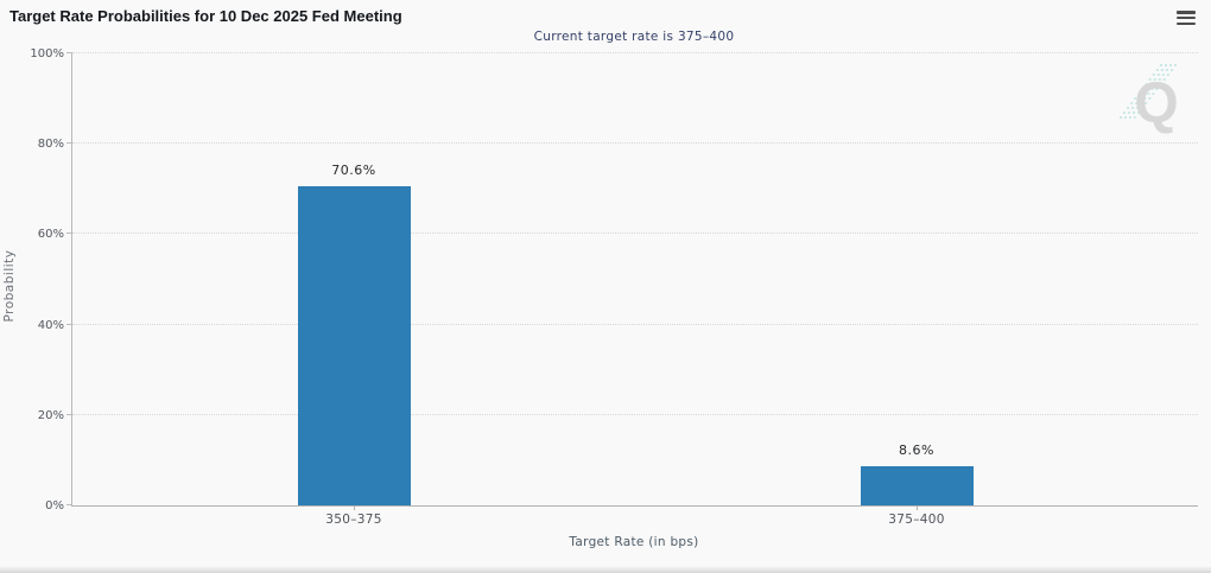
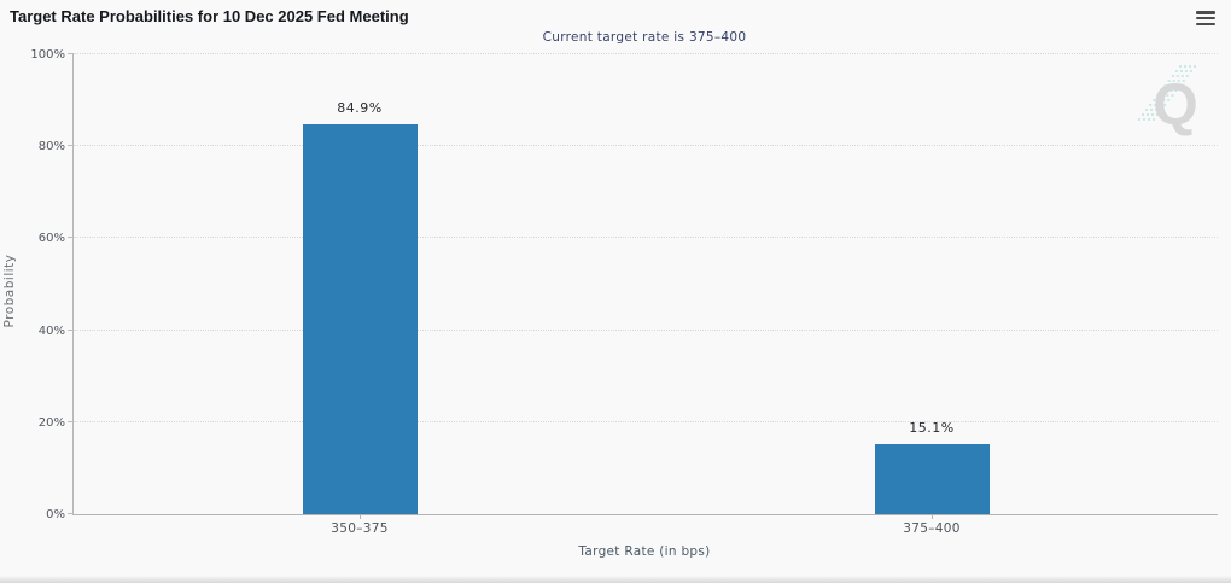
350–375: 70.6% -> 84.9%
375–400: 8.6% -> 15.1%
